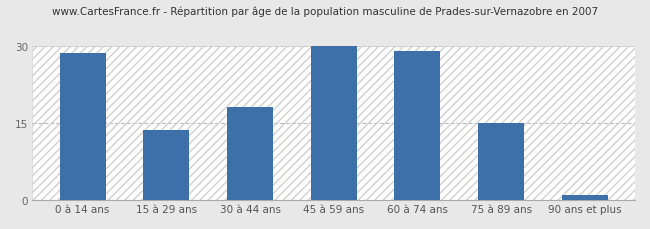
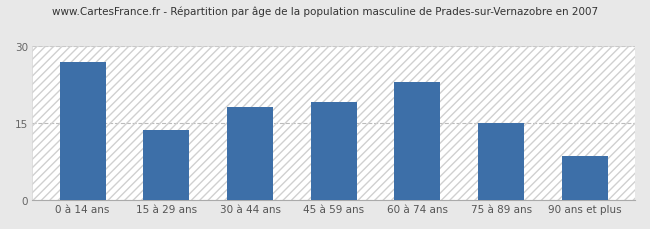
0 à 14 ans: 28.5 -> 26.8
45 à 59 ans: 30.0 -> 19.0
60 à 74 ans: 29.0 -> 23.0
90 ans et plus: 1.0 -> 8.6
